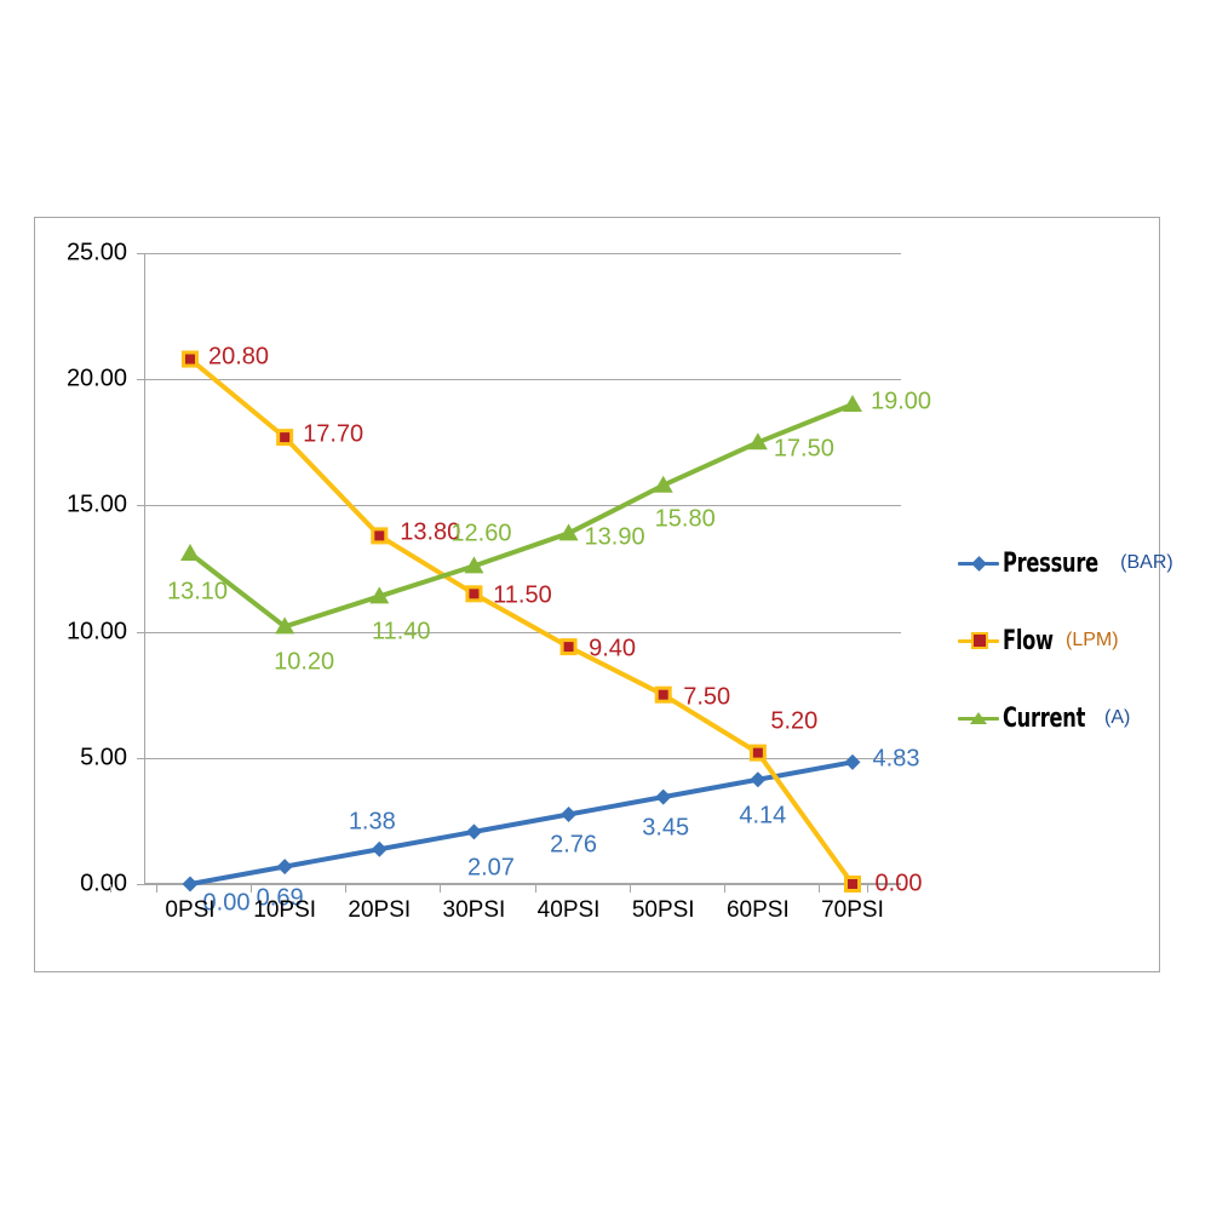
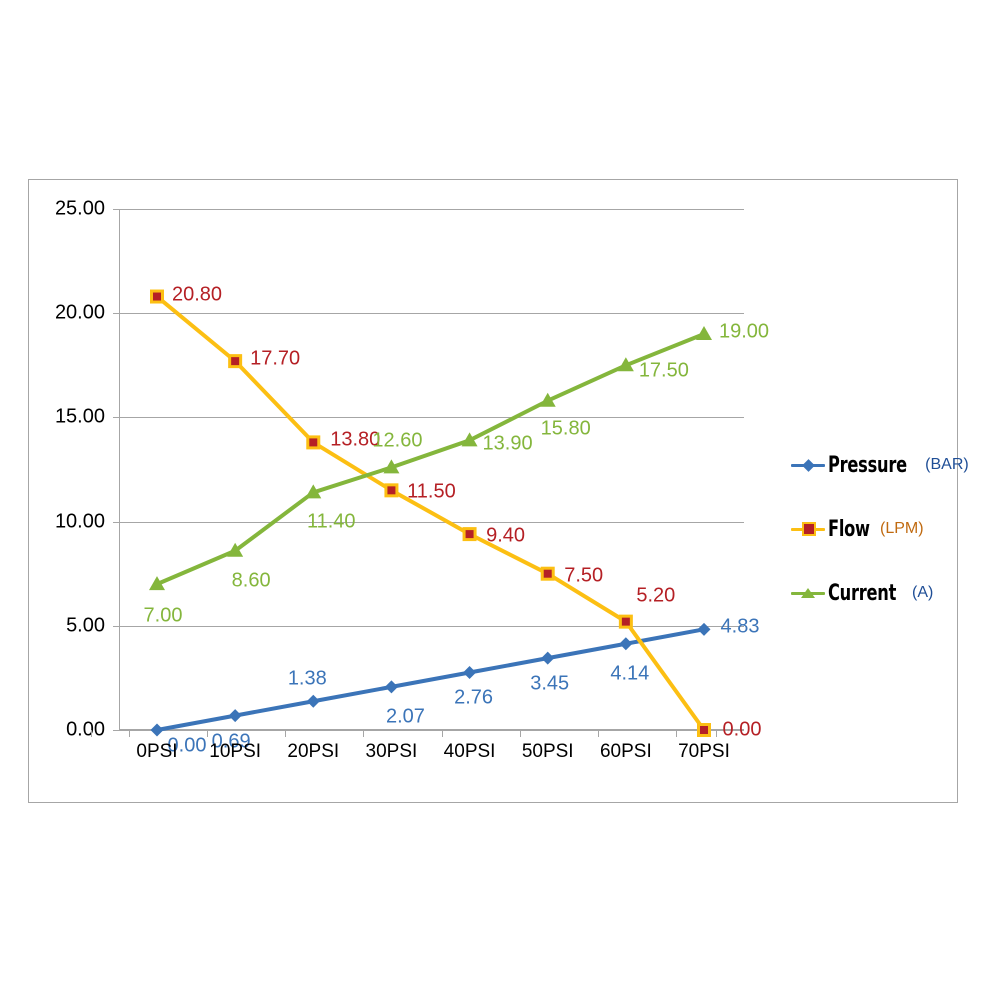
Current/0PSI: 13.10 -> 7.00
Current/10PSI: 10.20 -> 8.60
